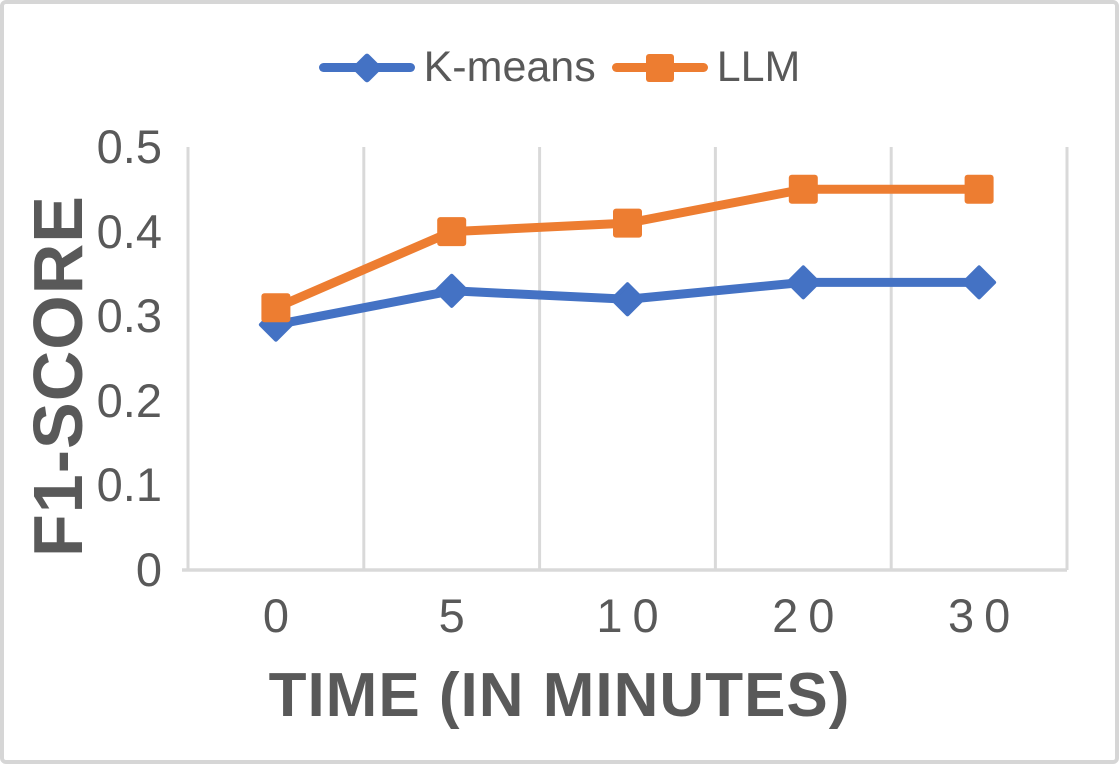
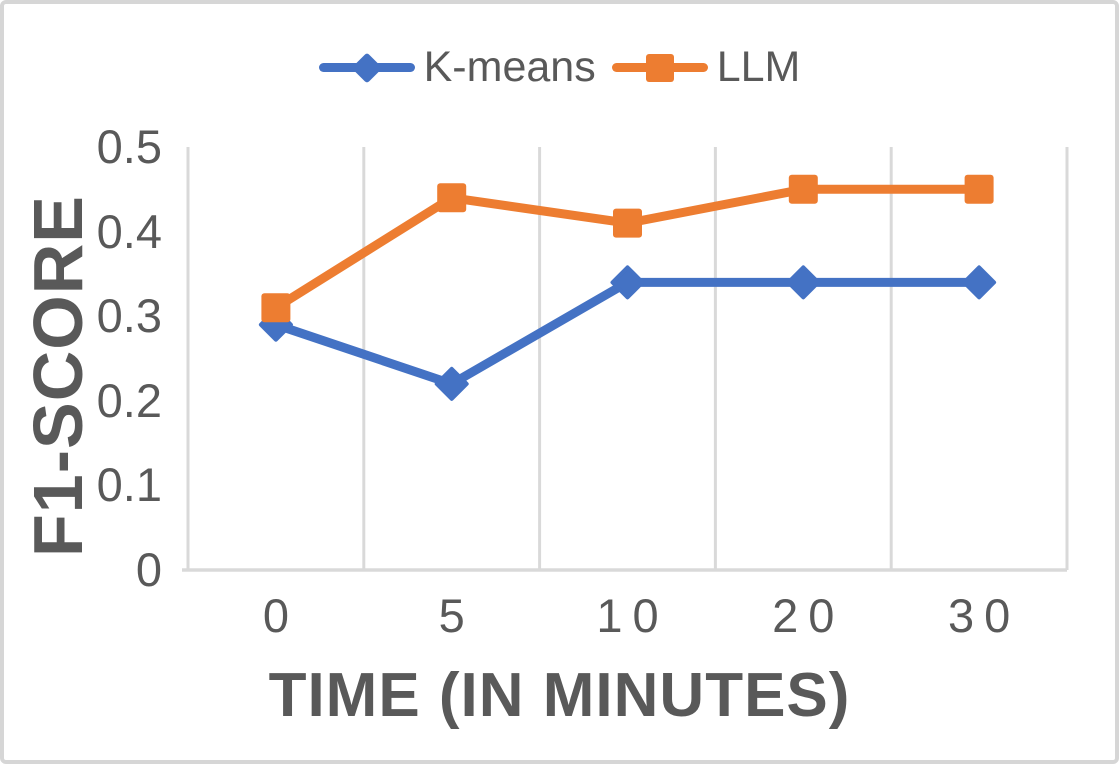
K-means/5: 0.33 -> 0.22
LLM/5: 0.40 -> 0.44
K-means/10: 0.32 -> 0.34
